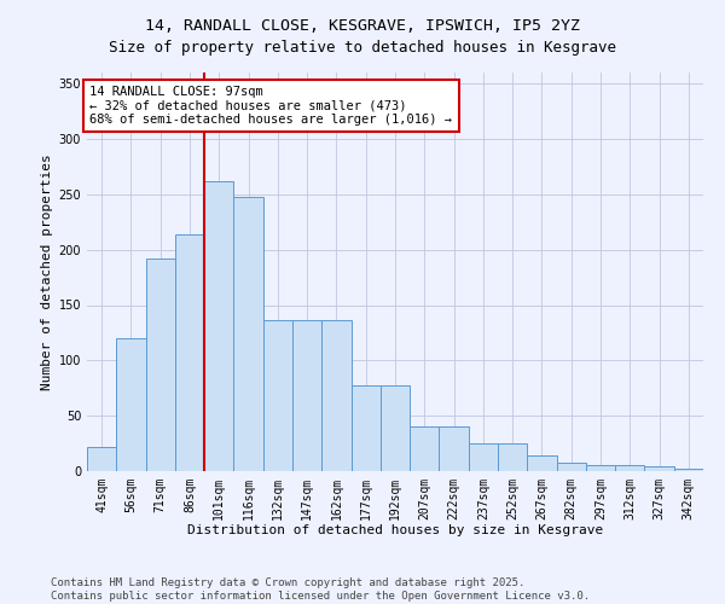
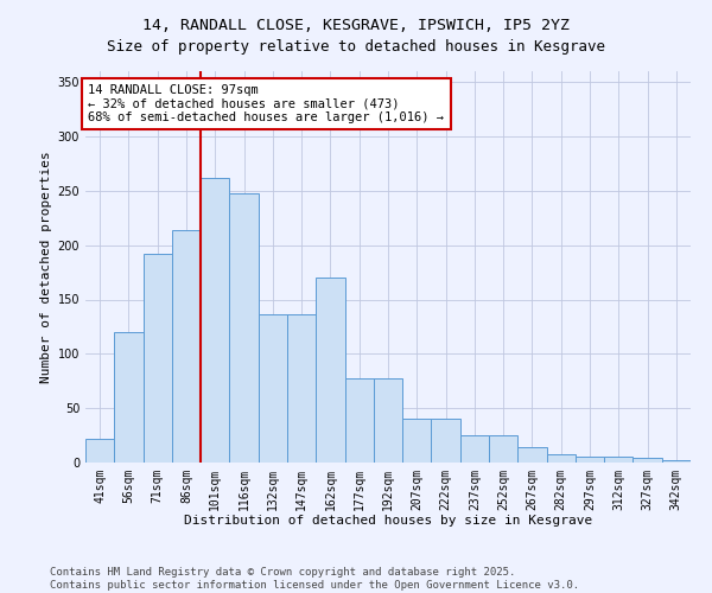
162sqm: 136 -> 170
